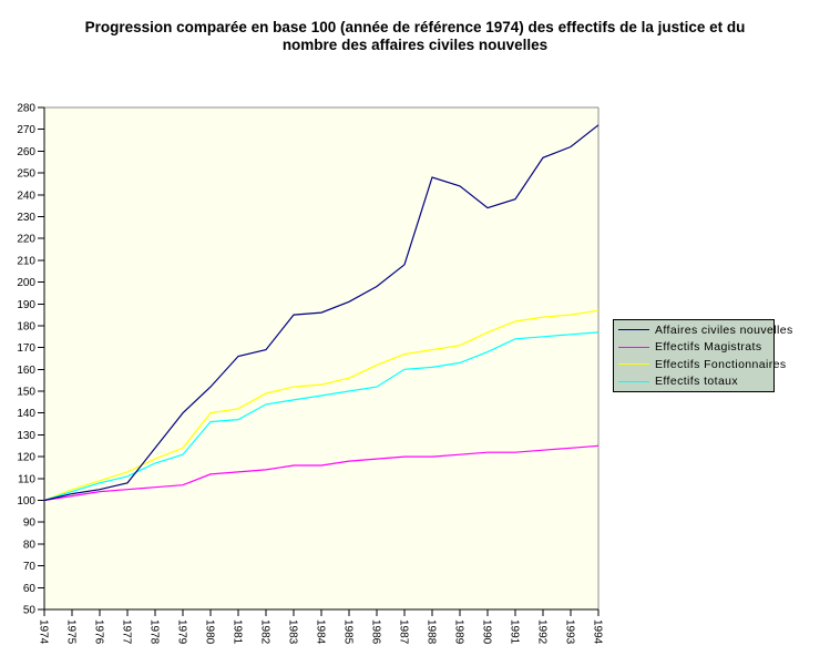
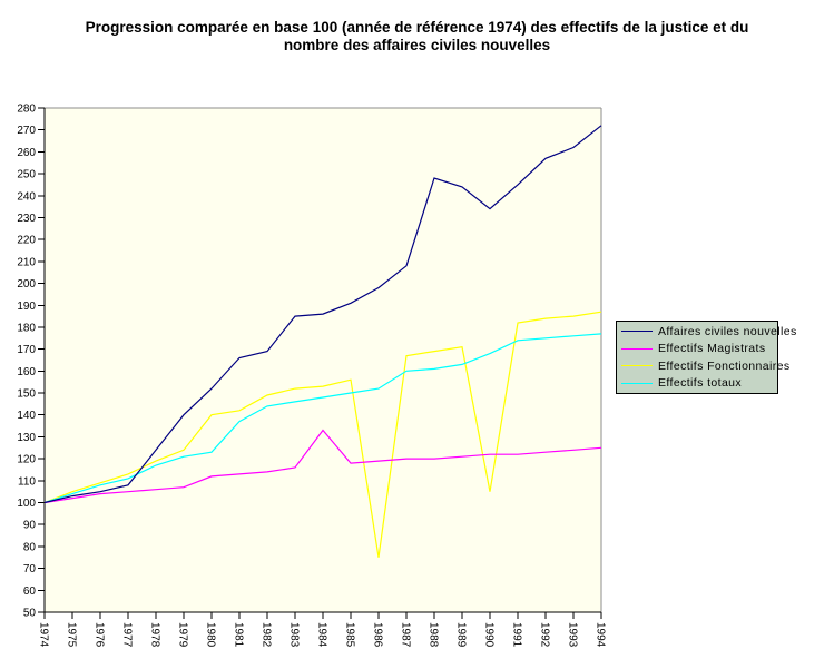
Effectifs totaux/1980: 136 -> 123
Effectifs Magistrats/1984: 116 -> 133
Effectifs Fonctionnaires/1986: 162 -> 75
Effectifs Fonctionnaires/1990: 177 -> 105
Affaires civiles nouvelles/1991: 238 -> 245
